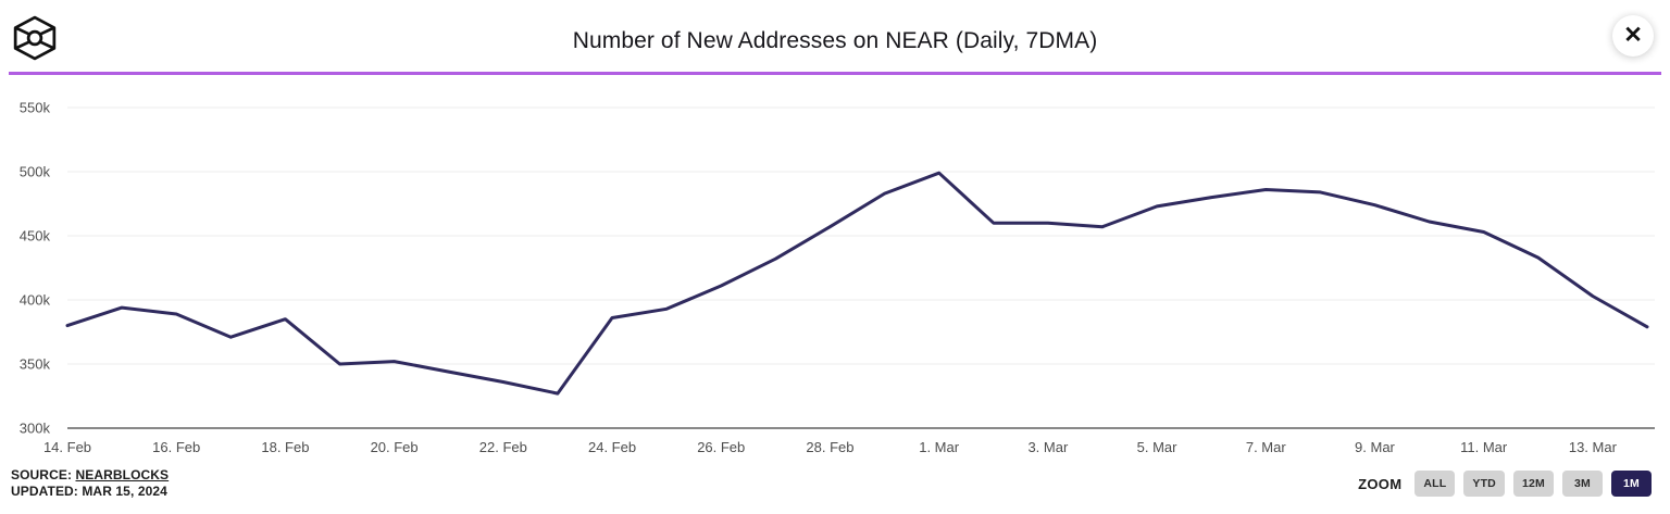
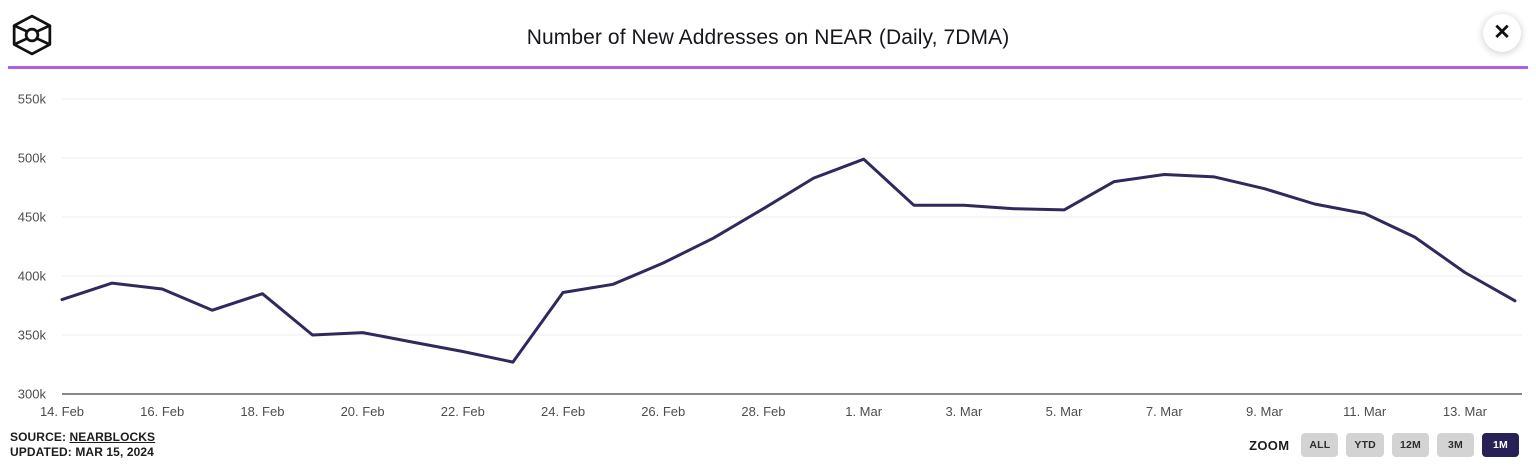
5. Mar: 473k -> 456k
